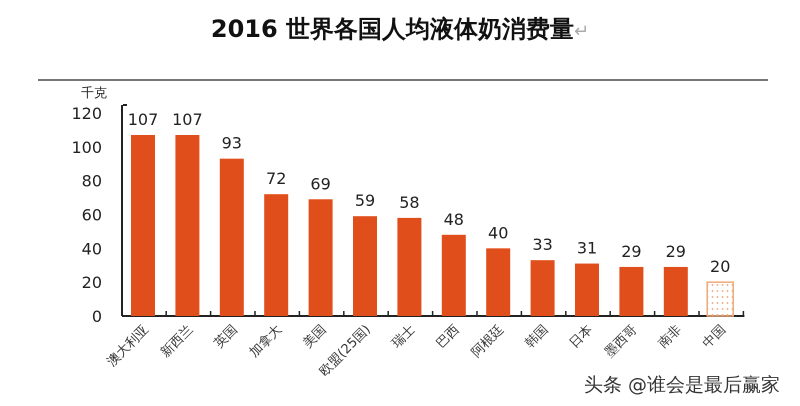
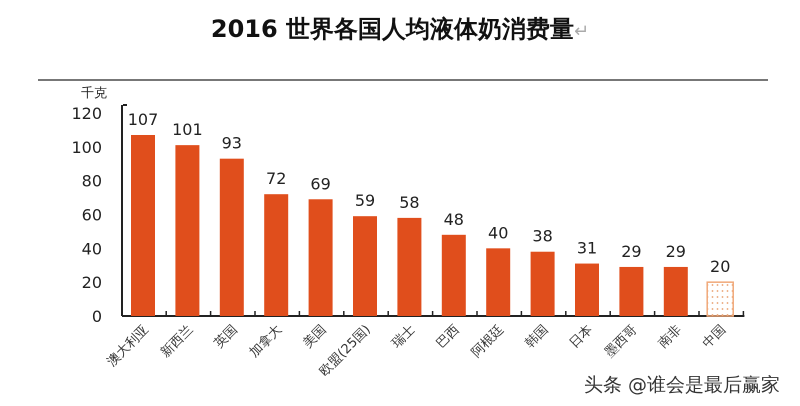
新西兰: 107 -> 101
韩国: 33 -> 38
